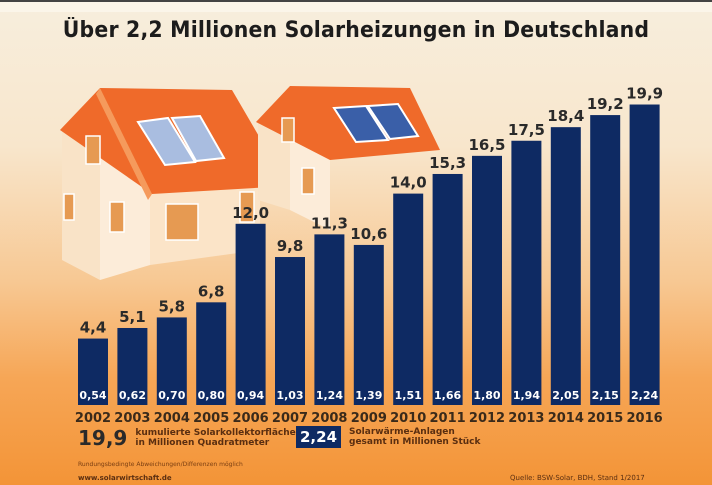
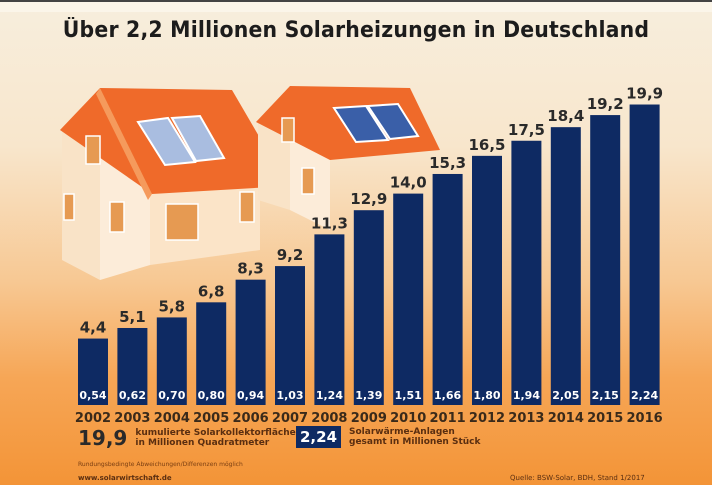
kumulierte Solarkollektorfläche in Millionen Quadratmeter/2006: 12,0 -> 8,3
kumulierte Solarkollektorfläche in Millionen Quadratmeter/2007: 9,8 -> 9,2
kumulierte Solarkollektorfläche in Millionen Quadratmeter/2009: 10,6 -> 12,9
